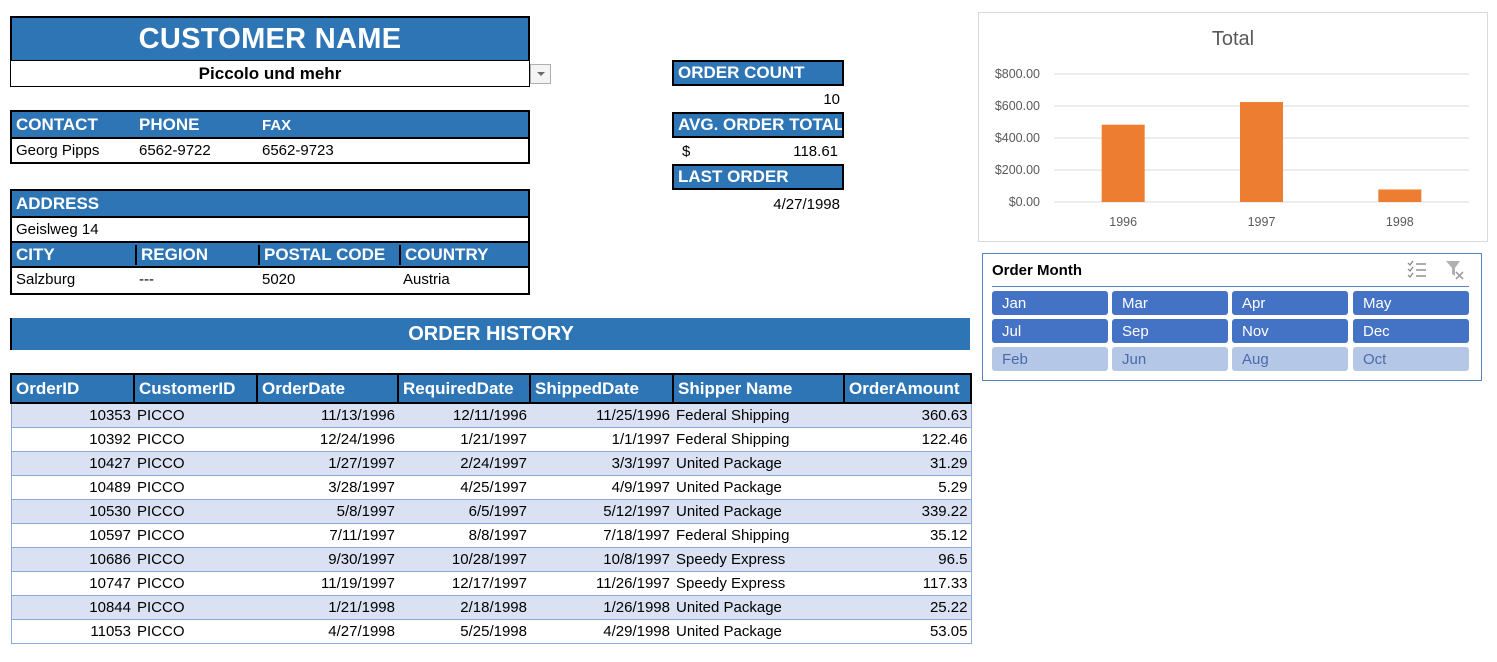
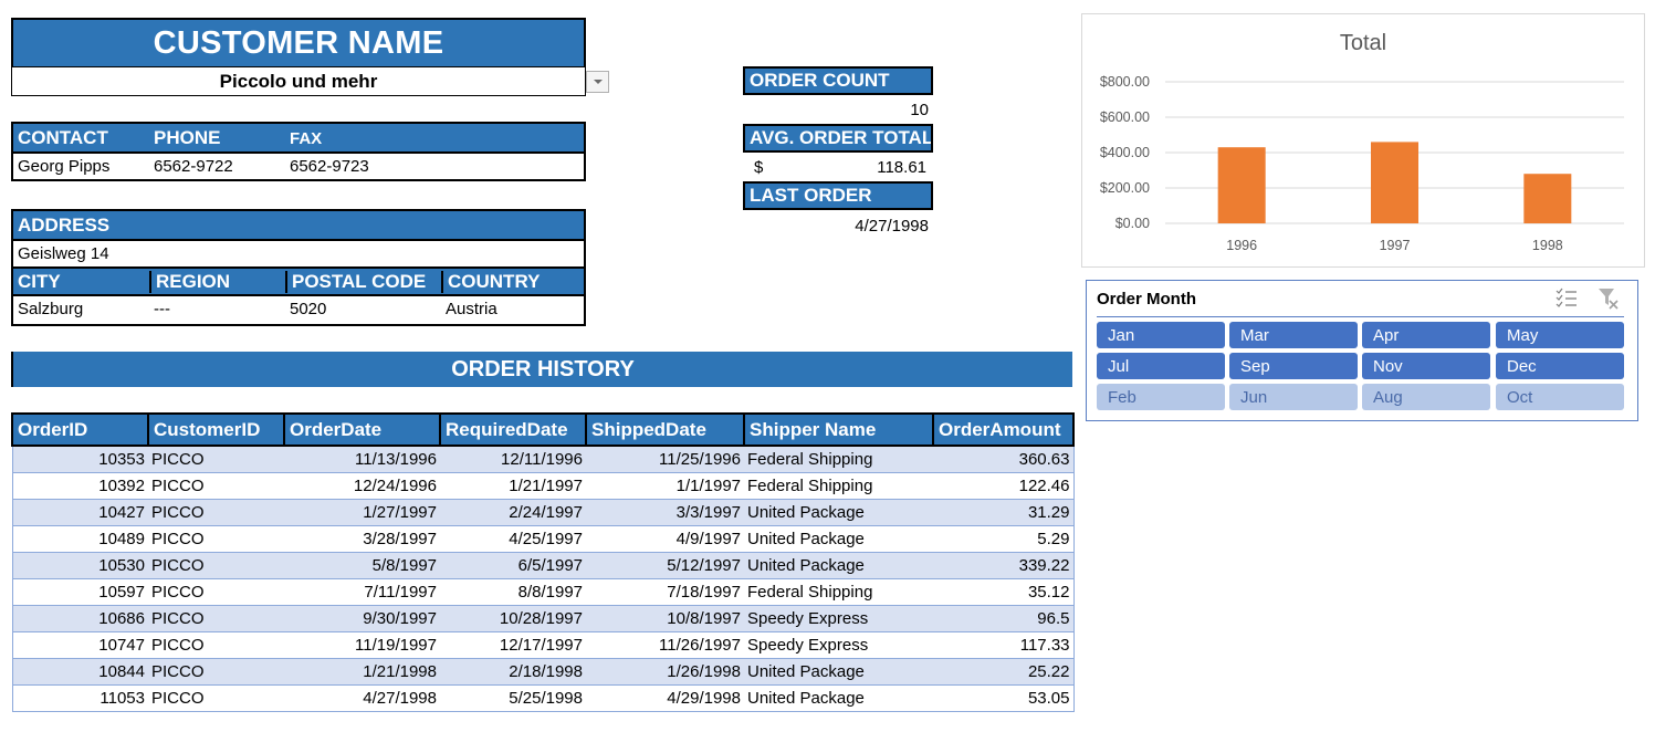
1996: $480 -> $430
1997: $620 -> $460
1998: $80 -> $280
